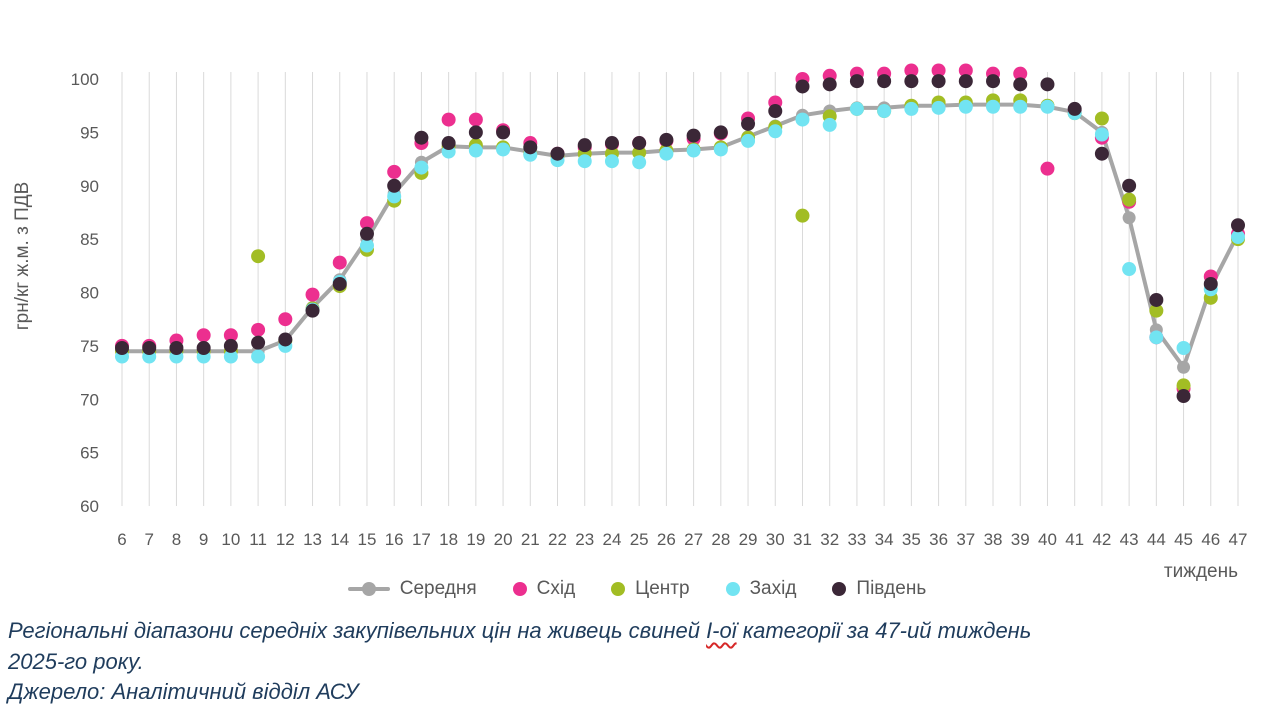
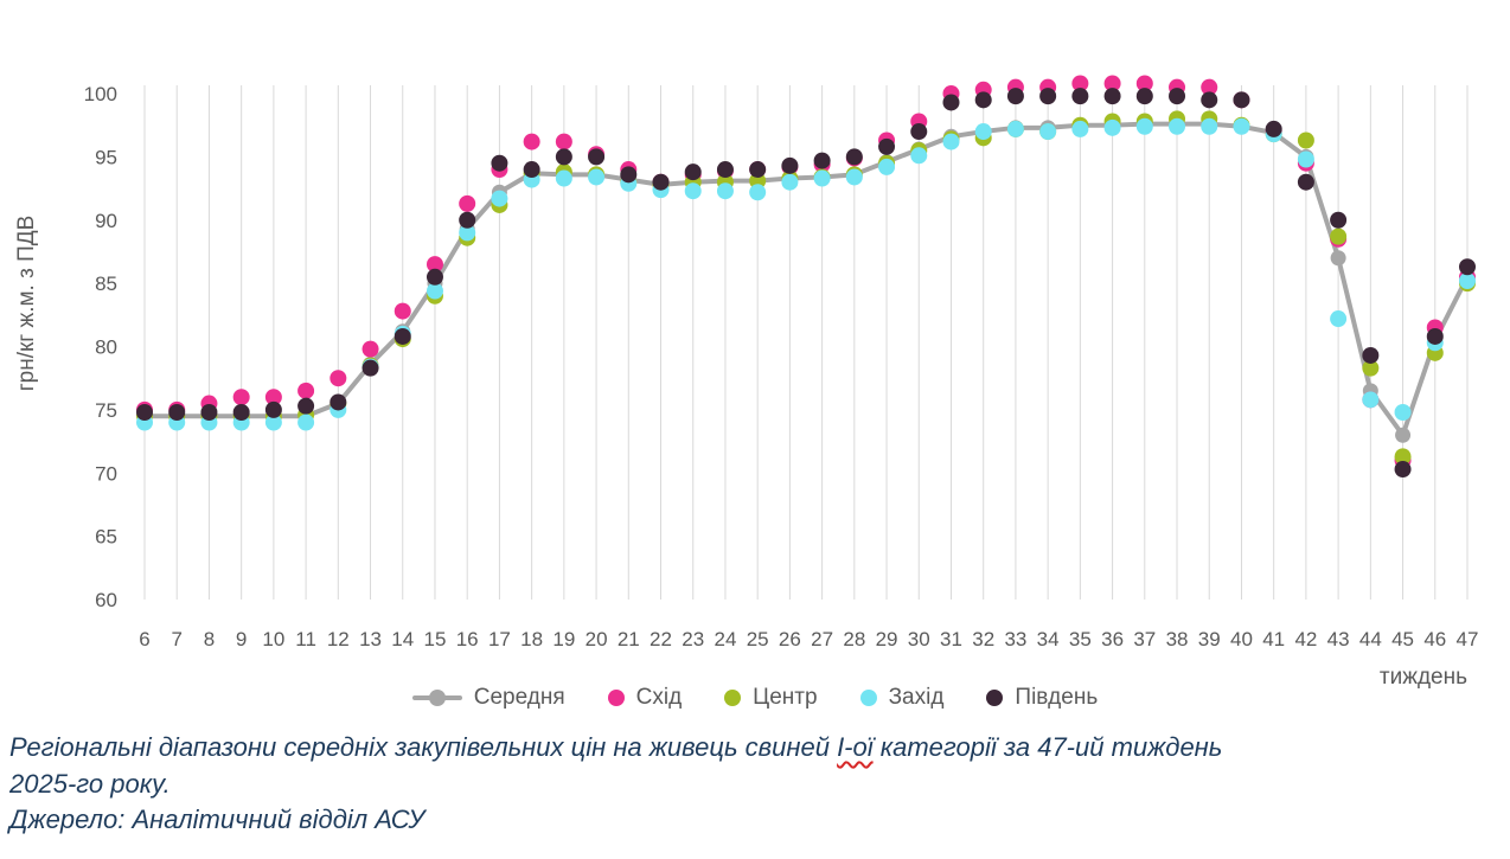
Центр/11: 83.4 -> 74.6
Центр/31: 87.2 -> 96.4
Захід/32: 95.7 -> 97.0
Схід/40: 91.6 -> 99.5
